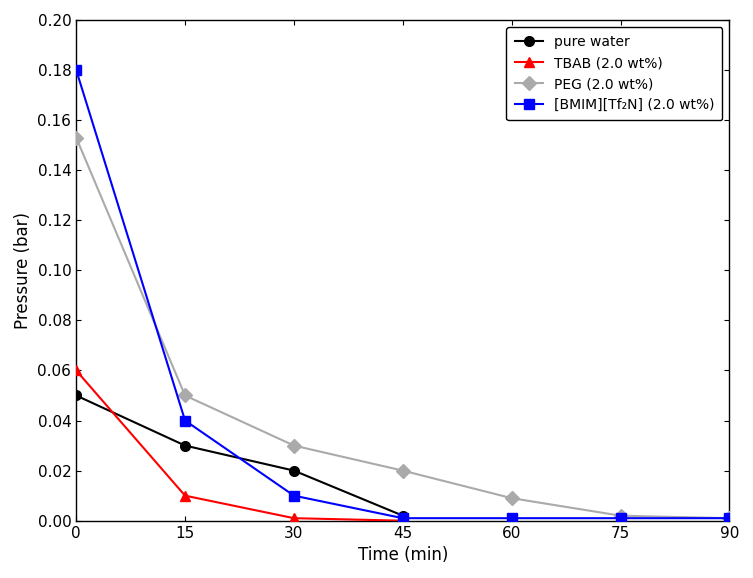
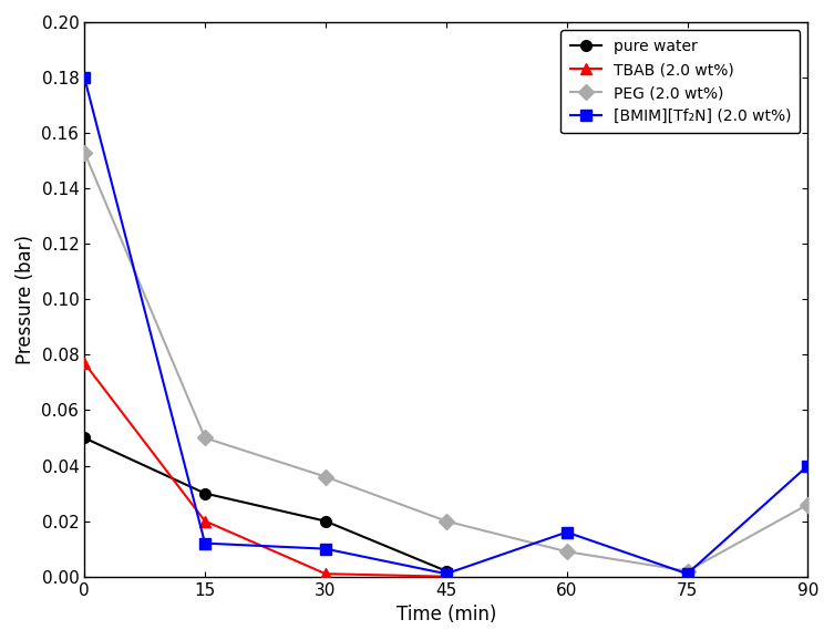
TBAB (2.0 wt%)/0: 0.060 -> 0.077
TBAB (2.0 wt%)/15: 0.010 -> 0.020
[BMIM][Tf₂N] (2.0 wt%)/15: 0.040 -> 0.012
PEG (2.0 wt%)/30: 0.030 -> 0.036
[BMIM][Tf₂N] (2.0 wt%)/60: 0.001 -> 0.016
PEG (2.0 wt%)/90: 0.001 -> 0.026
[BMIM][Tf₂N] (2.0 wt%)/90: 0.001 -> 0.040
